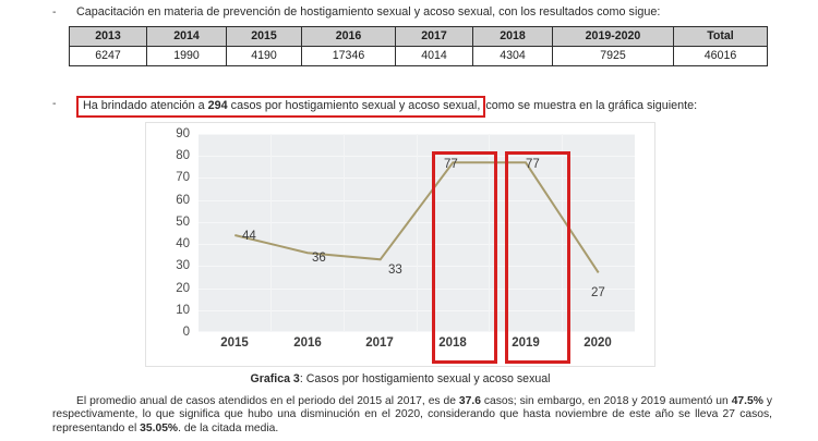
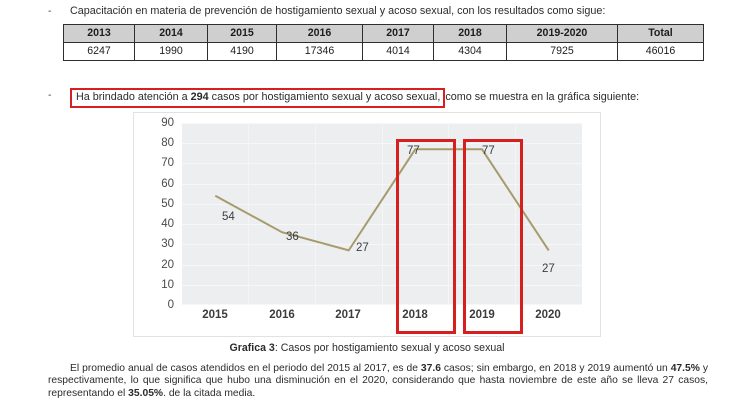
2015: 44 -> 54
2017: 33 -> 27
